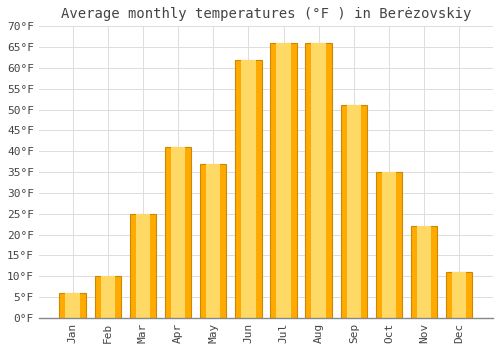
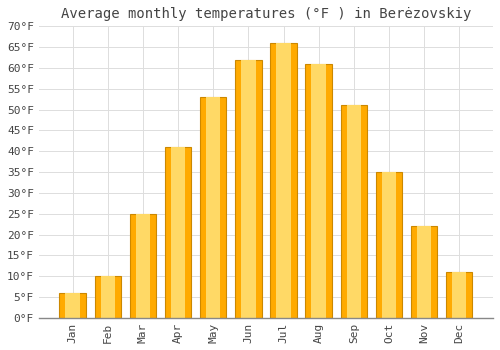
May: 37°F -> 53°F
Aug: 66°F -> 61°F
